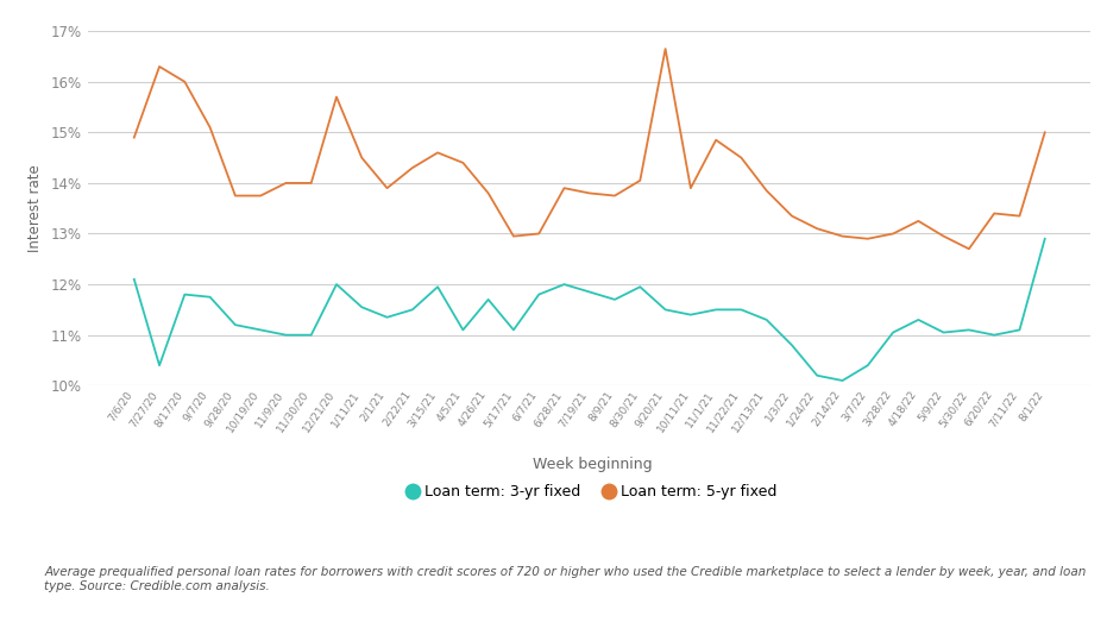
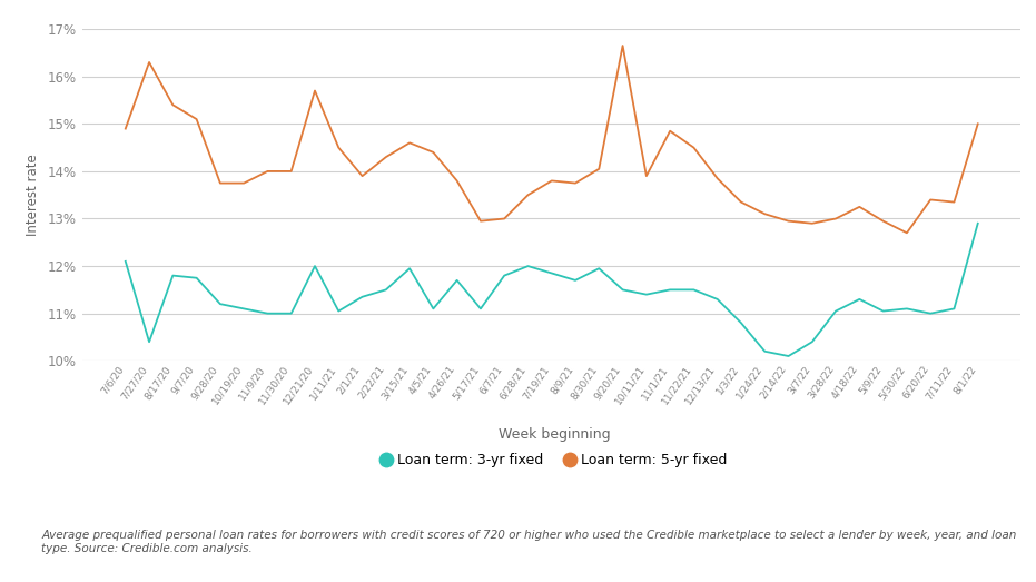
Loan term: 5-yr fixed/8/17/20: 16.00% -> 15.40%
Loan term: 3-yr fixed/1/11/21: 11.55% -> 11.05%
Loan term: 5-yr fixed/6/28/21: 13.90% -> 13.50%
